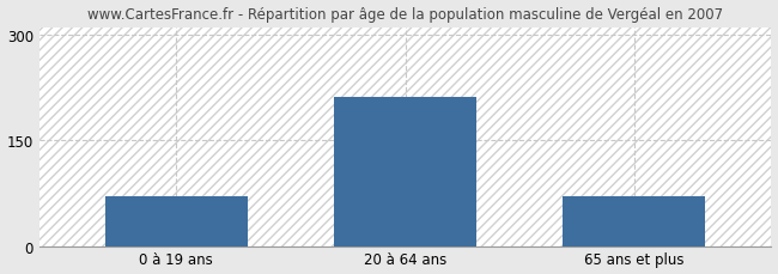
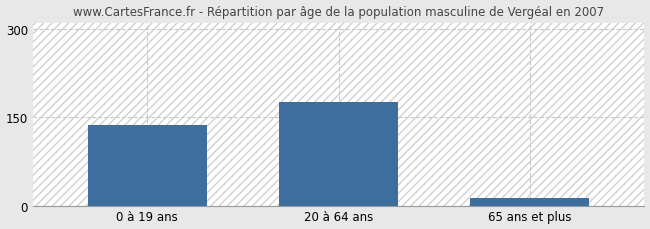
0 à 19 ans: 70 -> 136
20 à 64 ans: 212 -> 175
65 ans et plus: 70 -> 13
